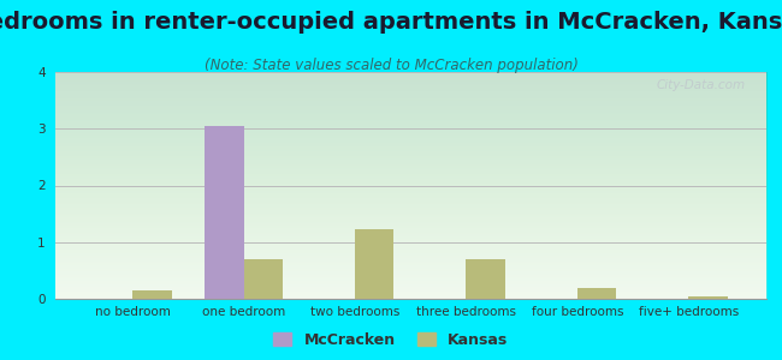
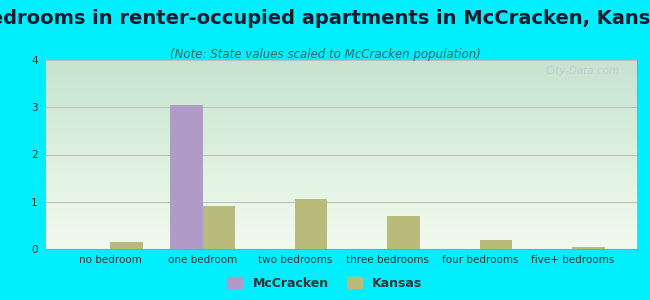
Kansas/one bedroom: 0.70 -> 0.90
Kansas/two bedrooms: 1.22 -> 1.05
